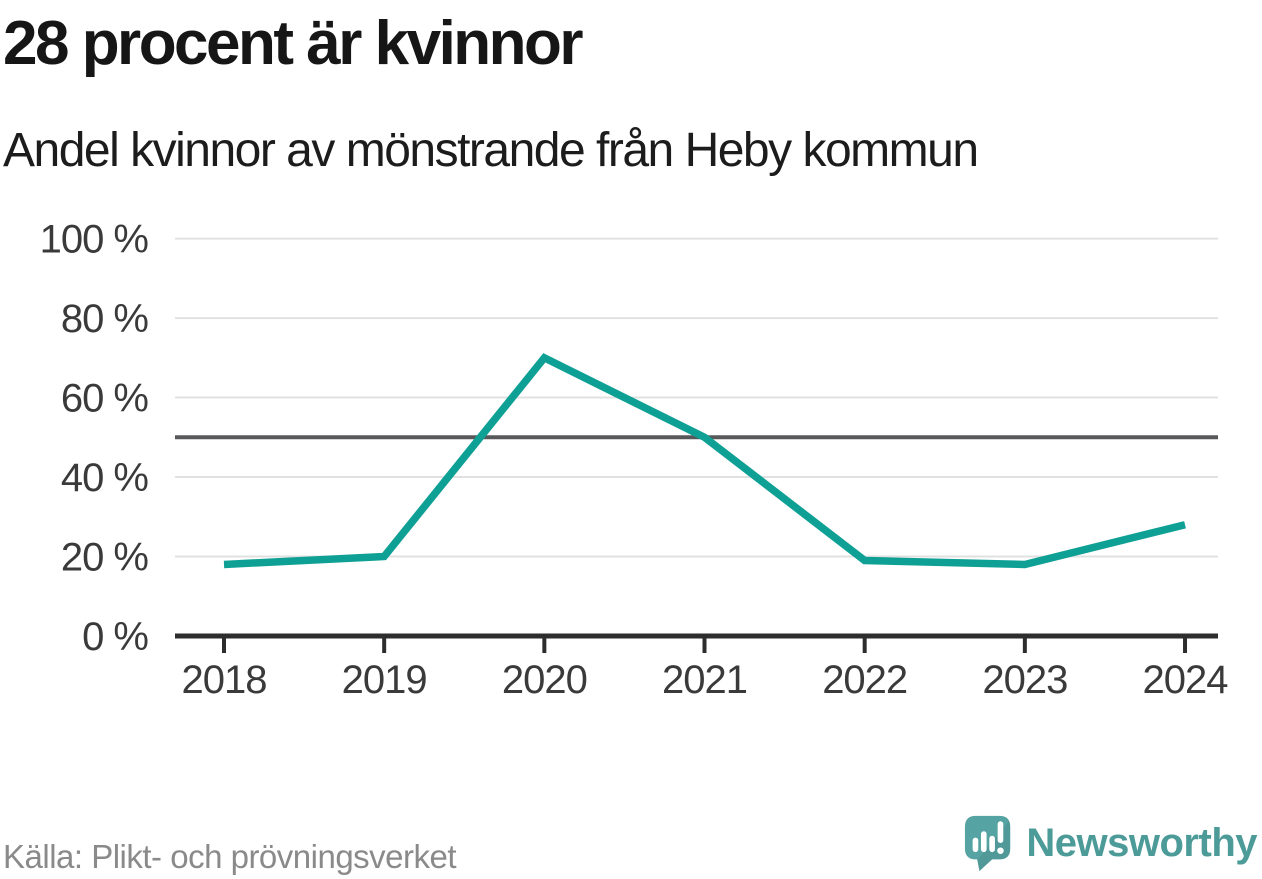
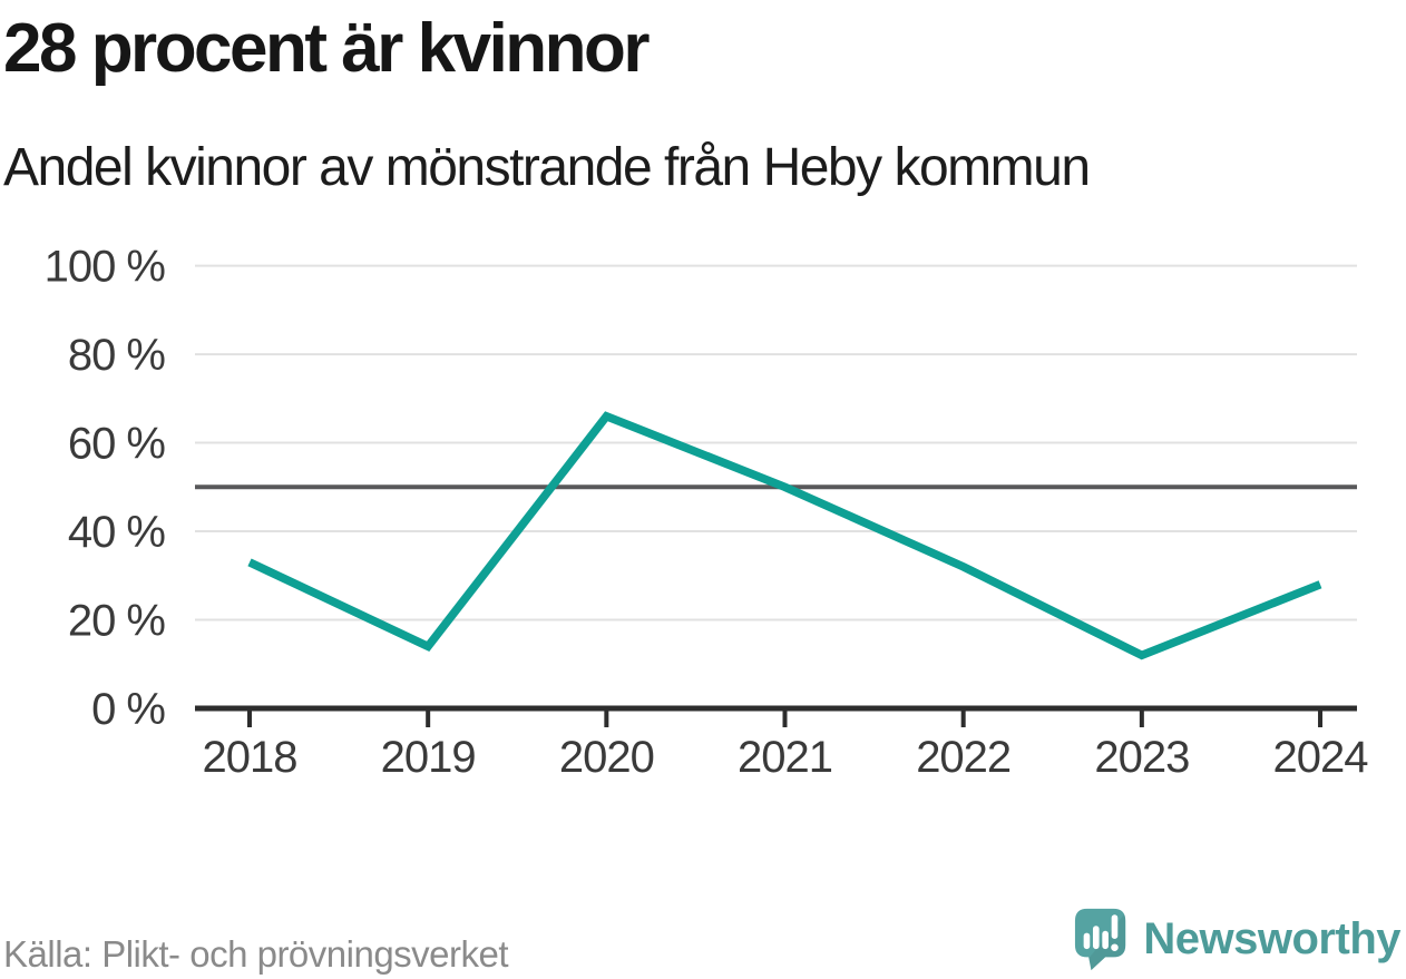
2018: 18% -> 33%
2019: 20% -> 14%
2020: 70% -> 66%
2022: 19% -> 32%
2023: 18% -> 12%
